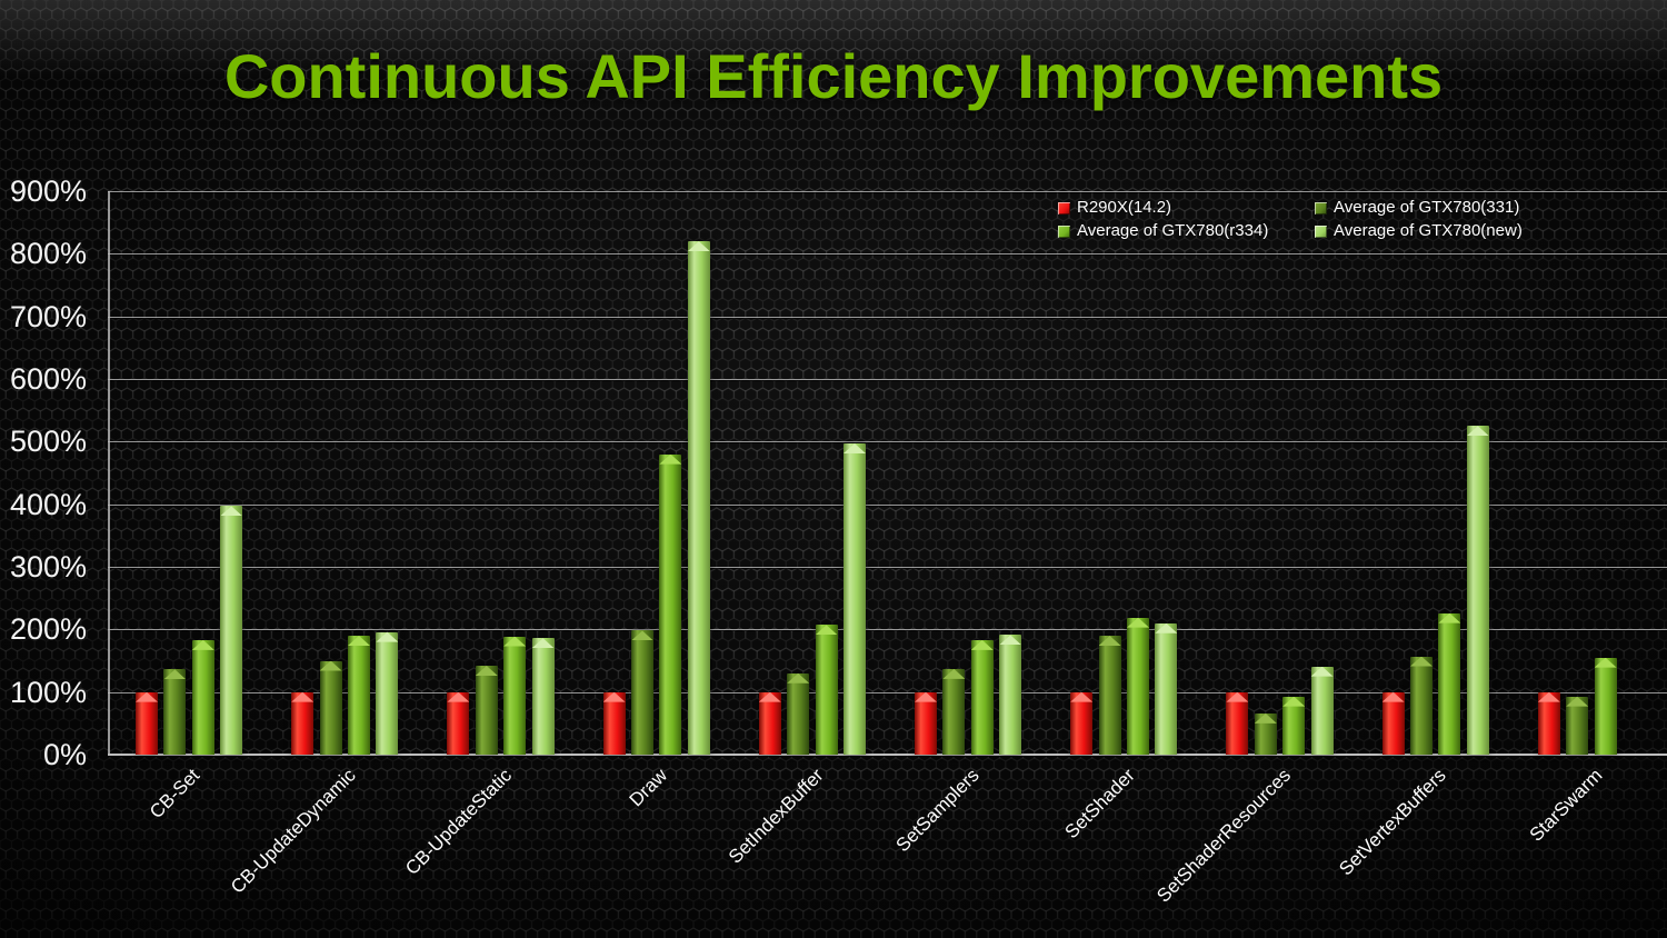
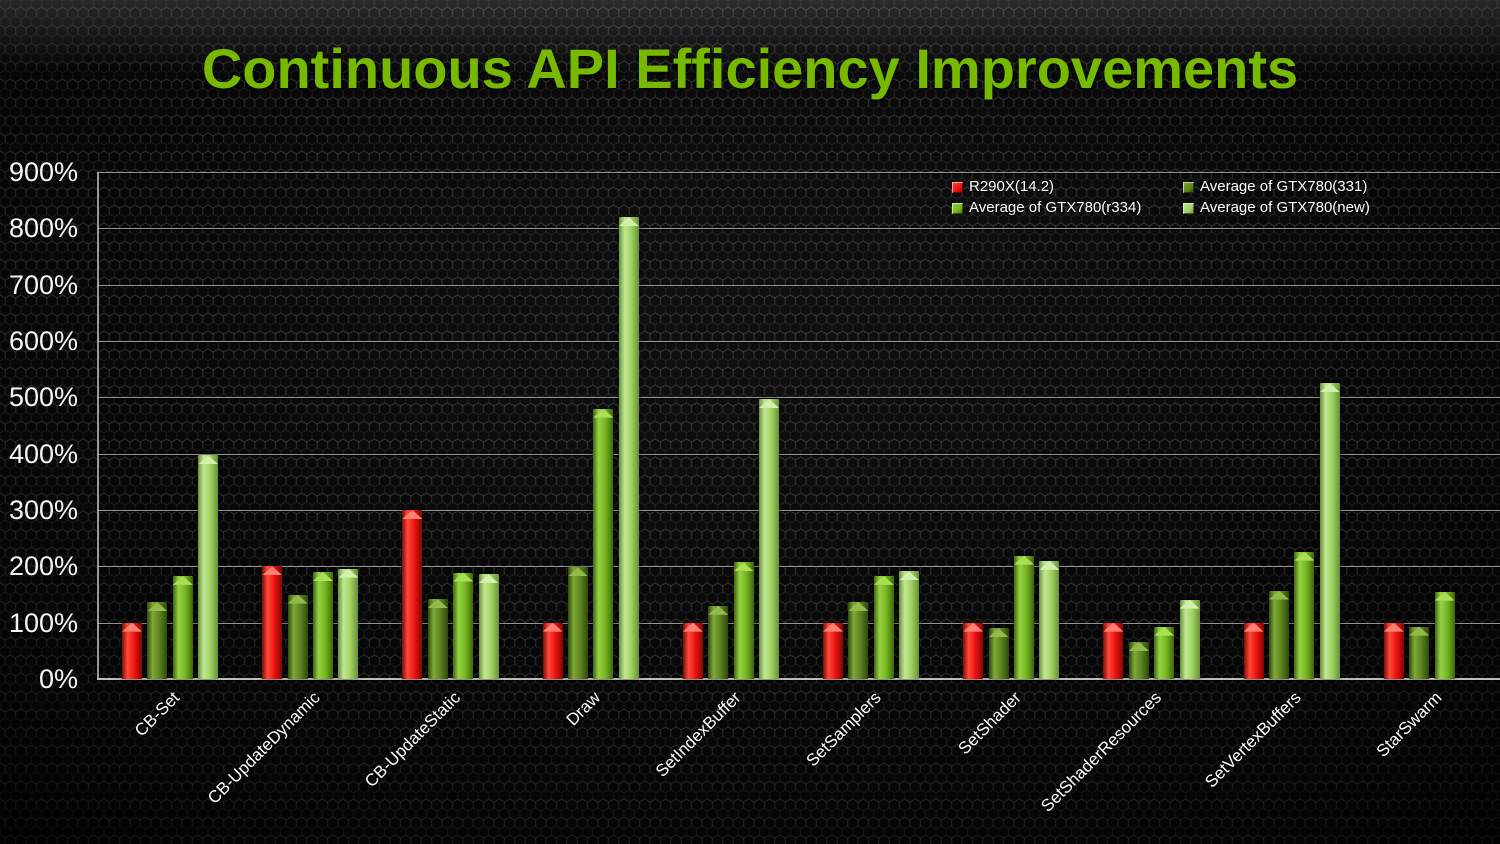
R290X(14.2)/CB-UpdateDynamic: 100% -> 200%
R290X(14.2)/CB-UpdateStatic: 100% -> 300%
Average of GTX780(331)/SetShader: 190% -> 90%
